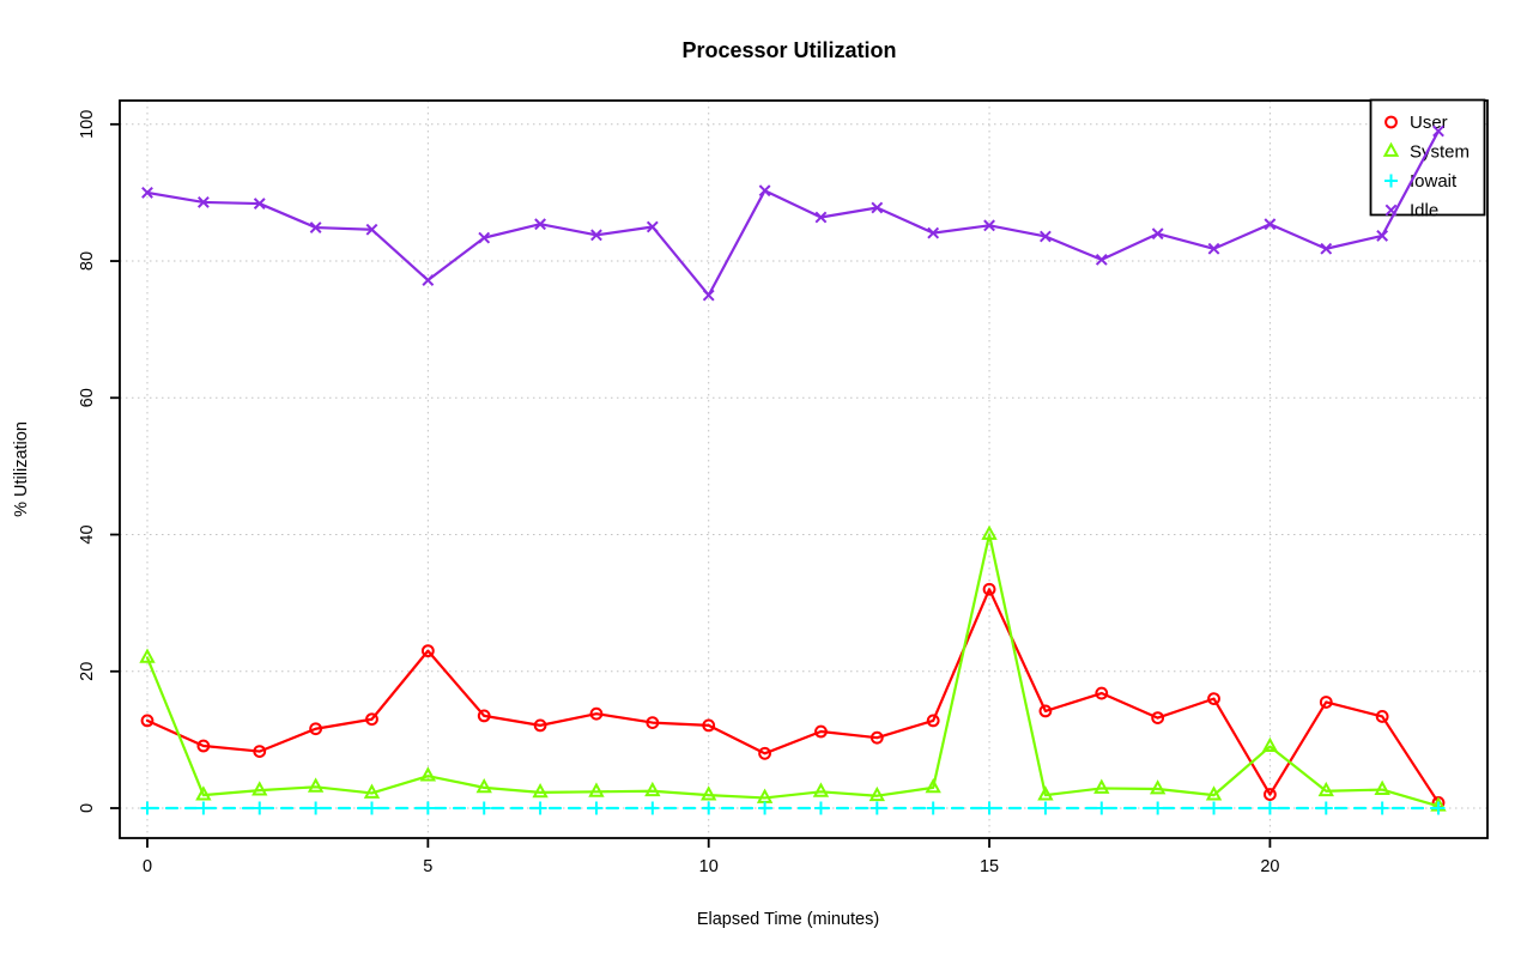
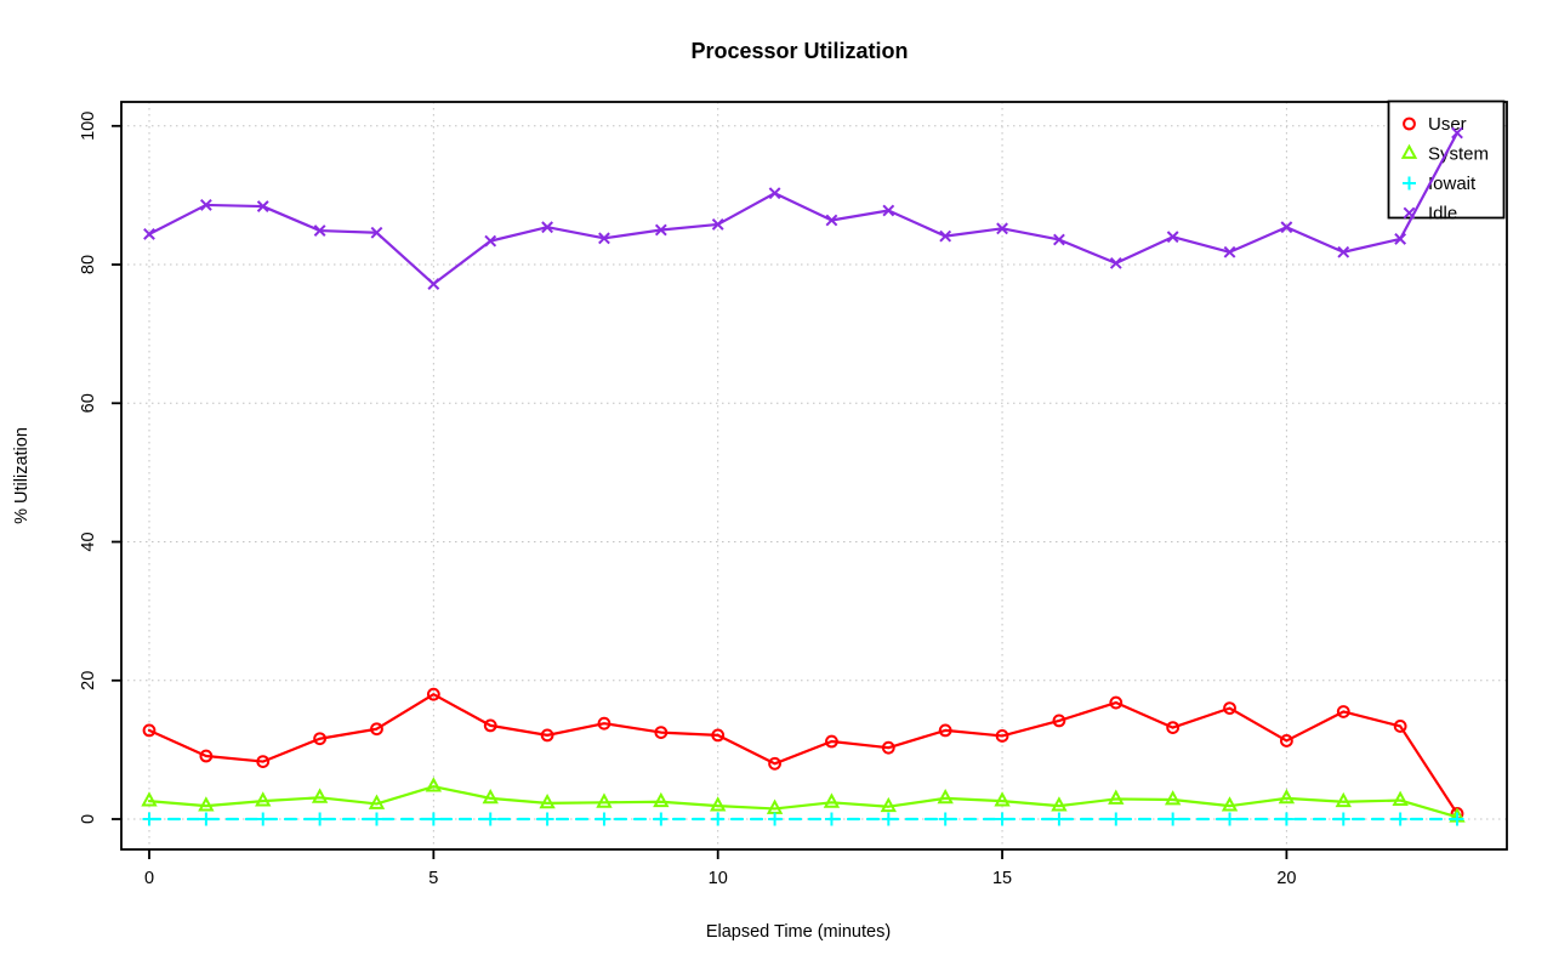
System/0: 22 -> 3
Idle/0: 90 -> 84
User/5: 23 -> 18
Idle/10: 75 -> 86
User/15: 32 -> 12
System/15: 40 -> 3
User/20: 2 -> 11
System/20: 9 -> 3
